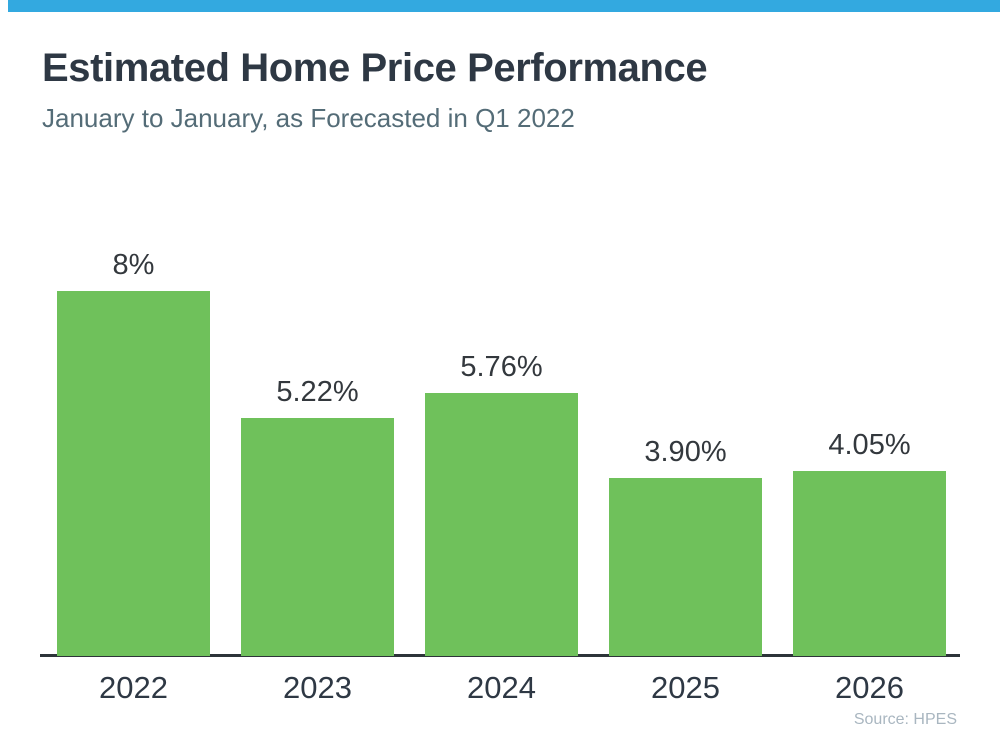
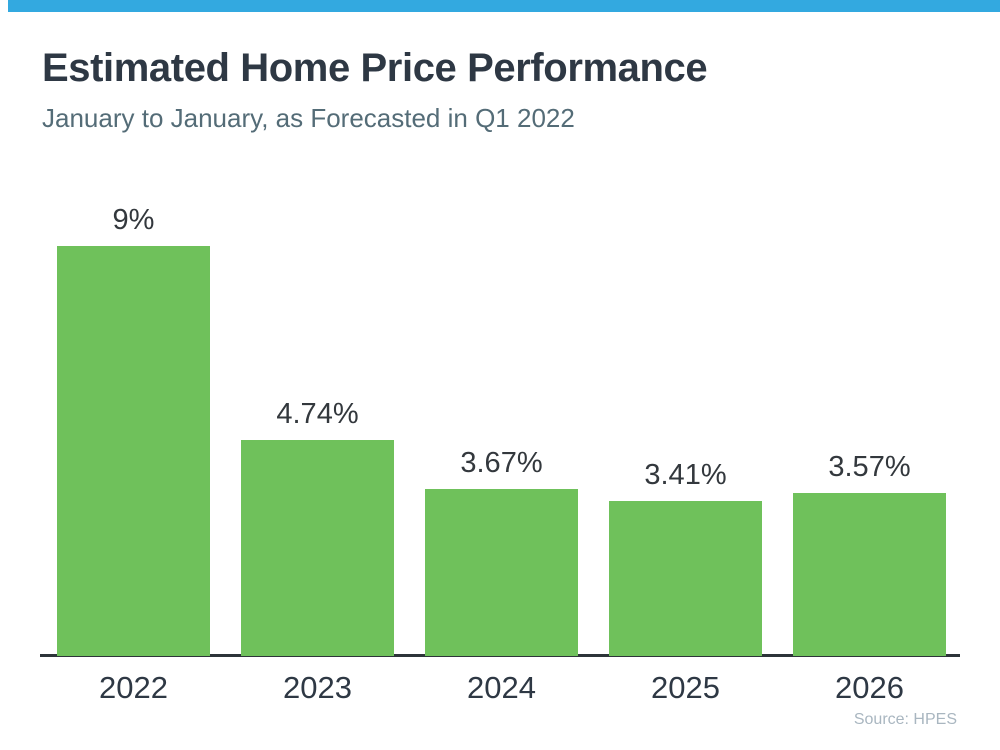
2022: 8% -> 9%
2023: 5.22% -> 4.74%
2024: 5.76% -> 3.67%
2025: 3.90% -> 3.41%
2026: 4.05% -> 3.57%
